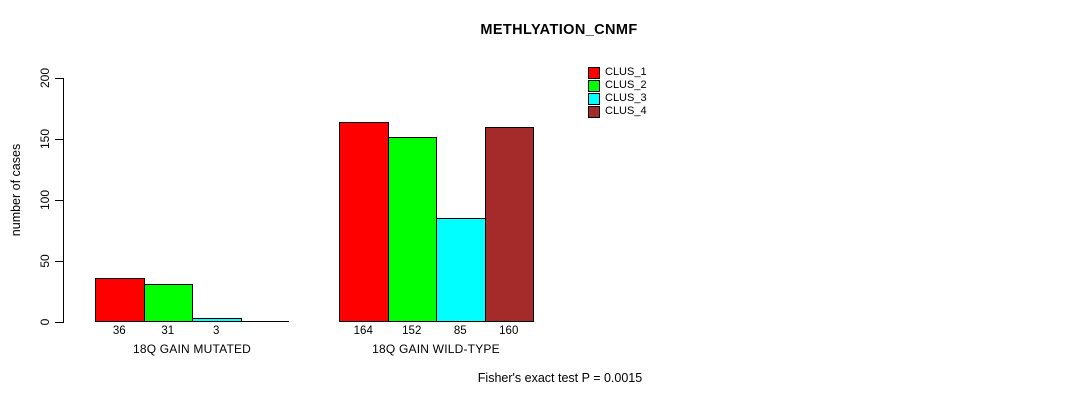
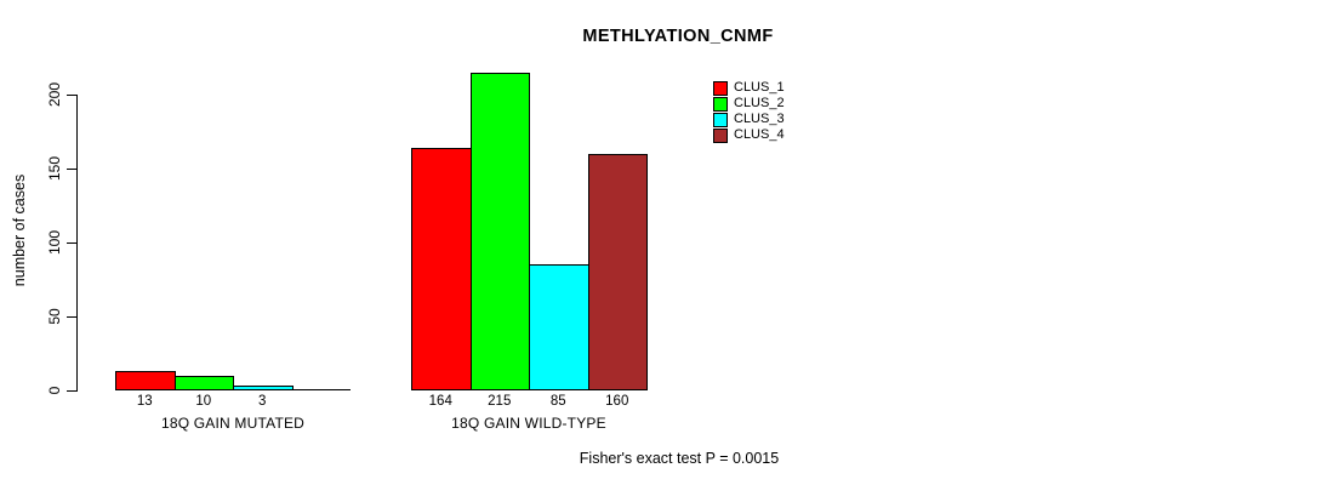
CLUS_1/18Q GAIN MUTATED: 36 -> 13
CLUS_2/18Q GAIN MUTATED: 31 -> 10
CLUS_2/18Q GAIN WILD-TYPE: 152 -> 215
